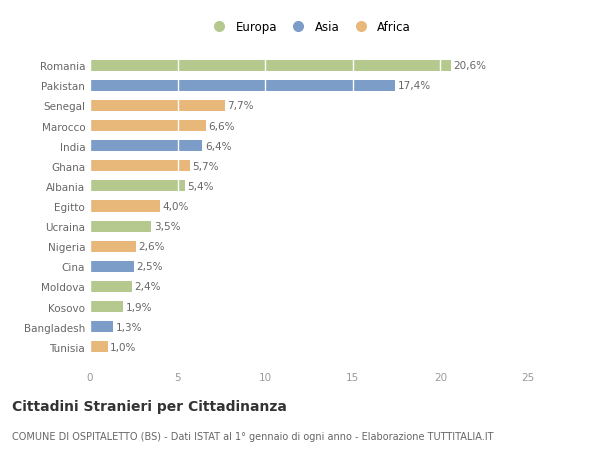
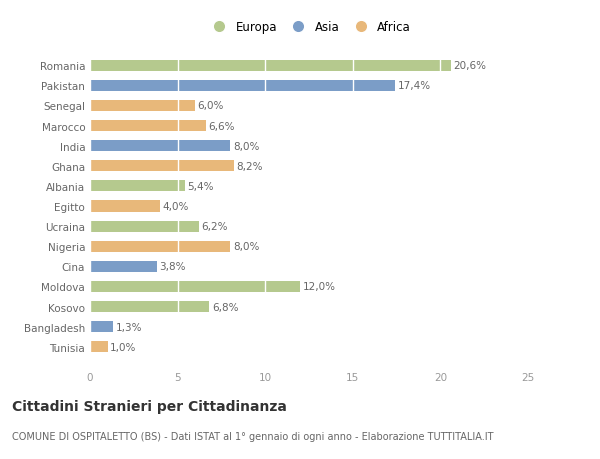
Senegal: 7,7% -> 6,0%
India: 6,4% -> 8,0%
Ghana: 5,7% -> 8,2%
Ucraina: 3,5% -> 6,2%
Nigeria: 2,6% -> 8,0%
Cina: 2,5% -> 3,8%
Moldova: 2,4% -> 12,0%
Kosovo: 1,9% -> 6,8%
